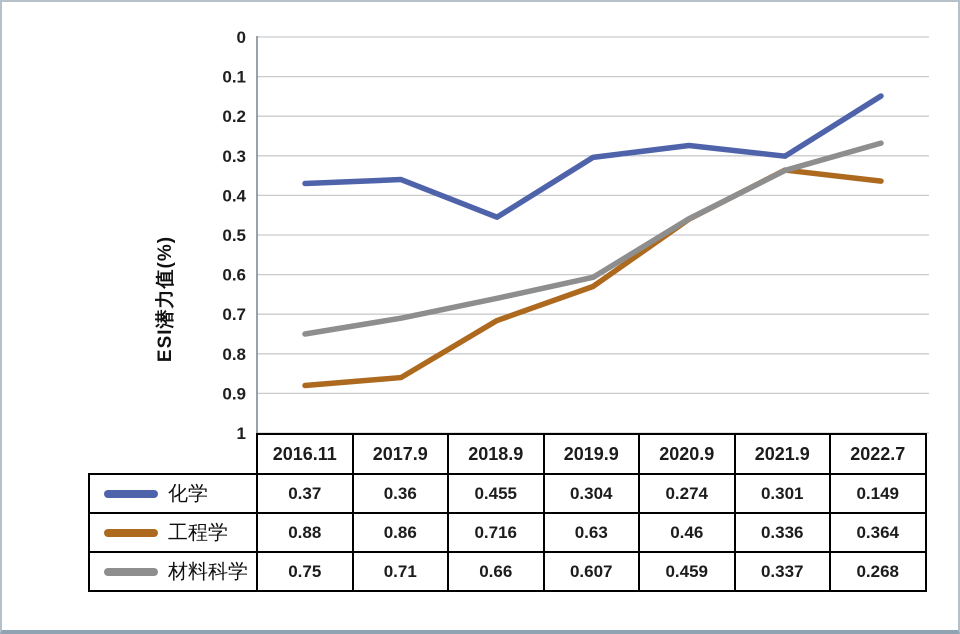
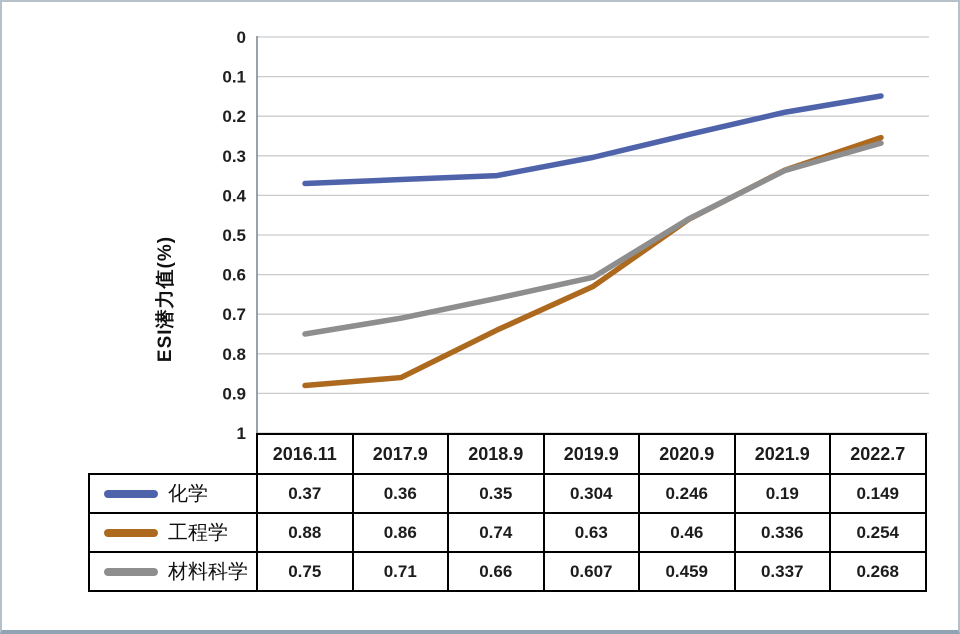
化学/2018.9: 0.455 -> 0.35
工程学/2018.9: 0.716 -> 0.74
化学/2020.9: 0.274 -> 0.246
化学/2021.9: 0.301 -> 0.19
工程学/2022.7: 0.364 -> 0.254
